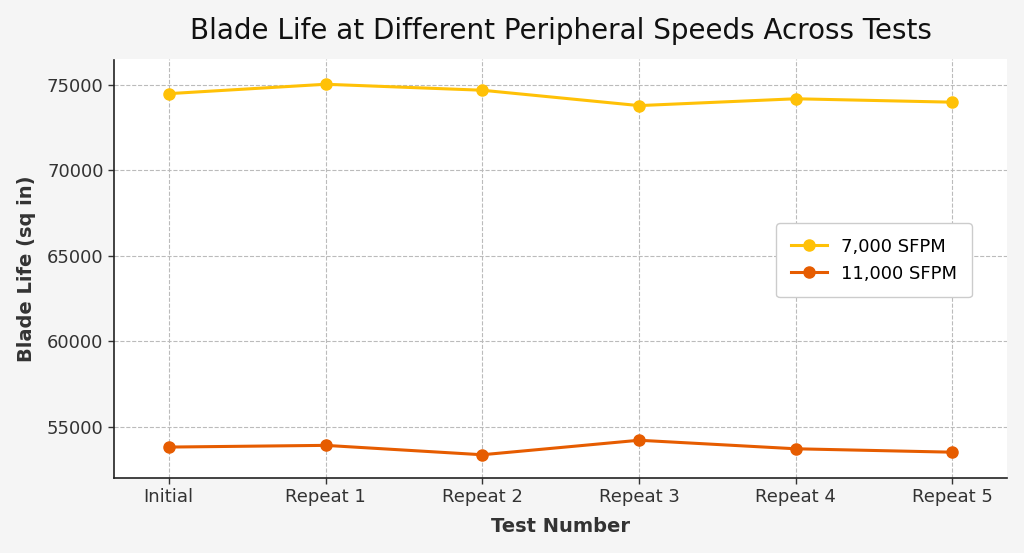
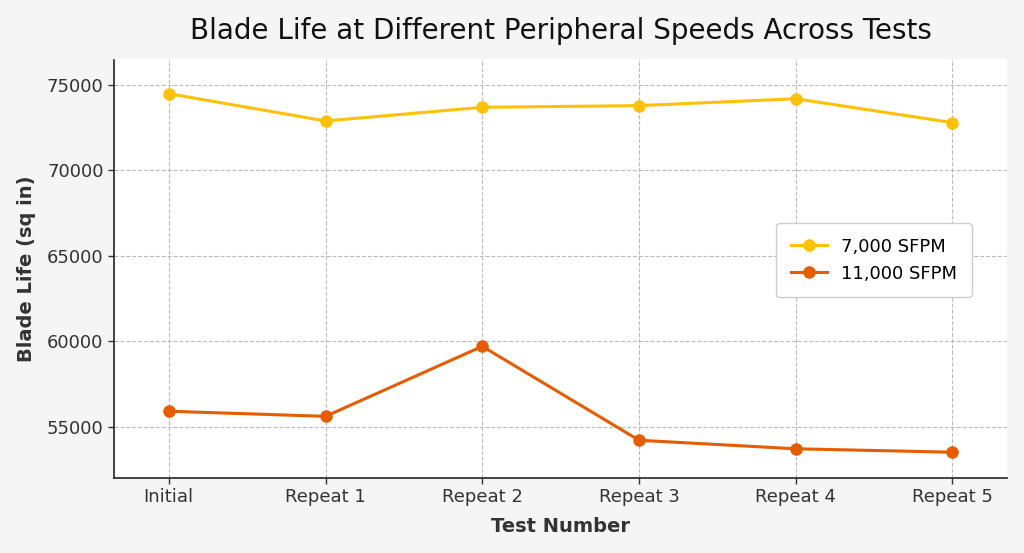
11,000 SFPM/Initial: 53800 -> 55900
7,000 SFPM/Repeat 1: 75000 -> 72900
11,000 SFPM/Repeat 1: 53900 -> 55600
7,000 SFPM/Repeat 2: 74700 -> 73700
11,000 SFPM/Repeat 2: 53400 -> 59700
7,000 SFPM/Repeat 5: 74000 -> 72800
